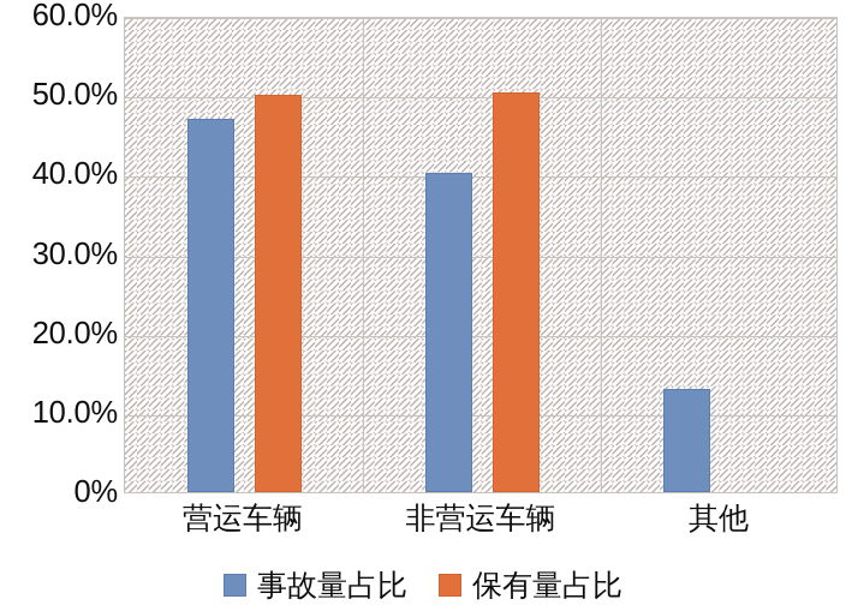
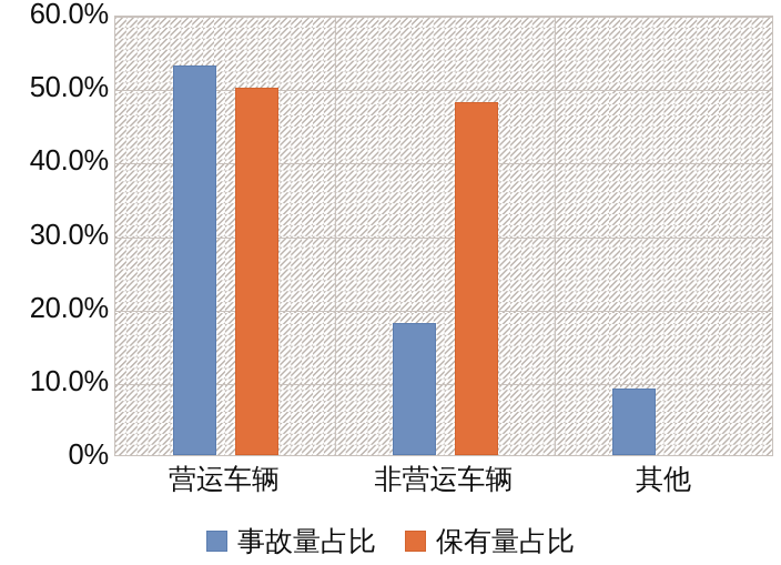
事故量占比/营运车辆: 47% -> 53%
事故量占比/非营运车辆: 40% -> 18%
保有量占比/非营运车辆: 50% -> 48%
事故量占比/其他: 13% -> 9%
